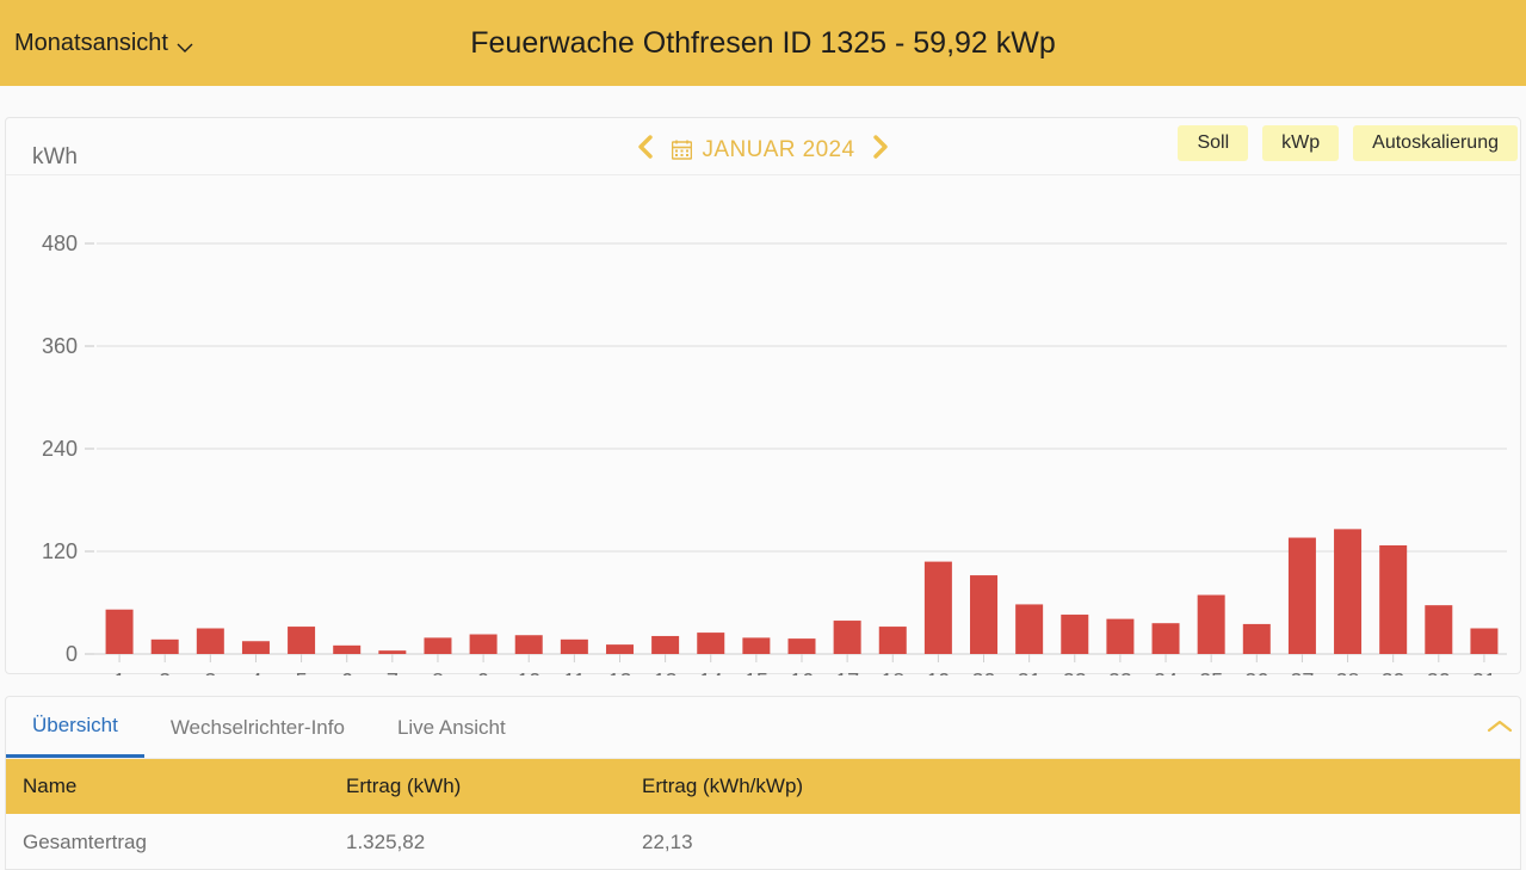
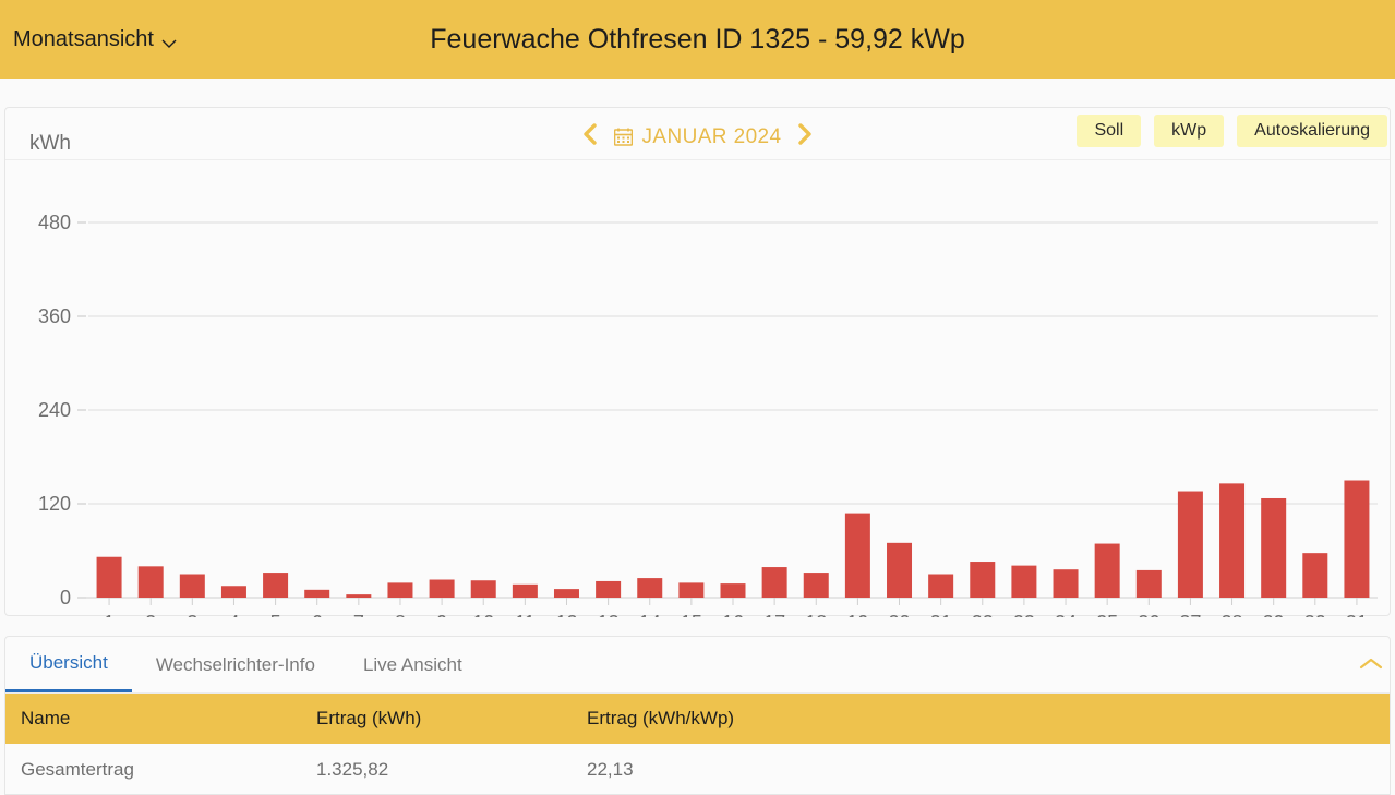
2: 20 -> 40
20: 90 -> 70
21: 60 -> 30
31: 30 -> 150
